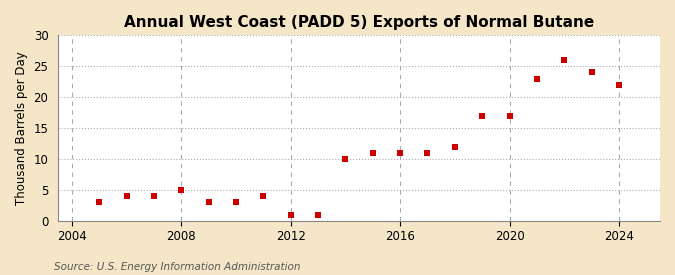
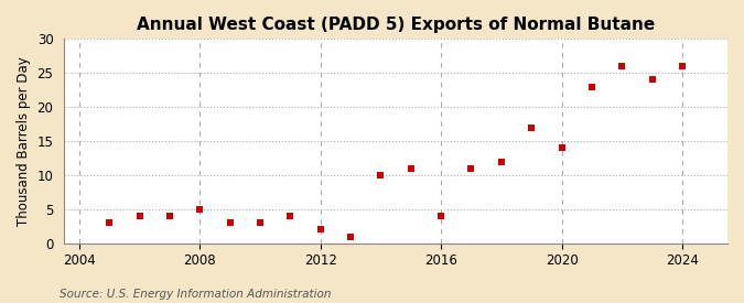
2012: 1 -> 2
2016: 11 -> 4
2020: 17 -> 14
2024: 22 -> 26
